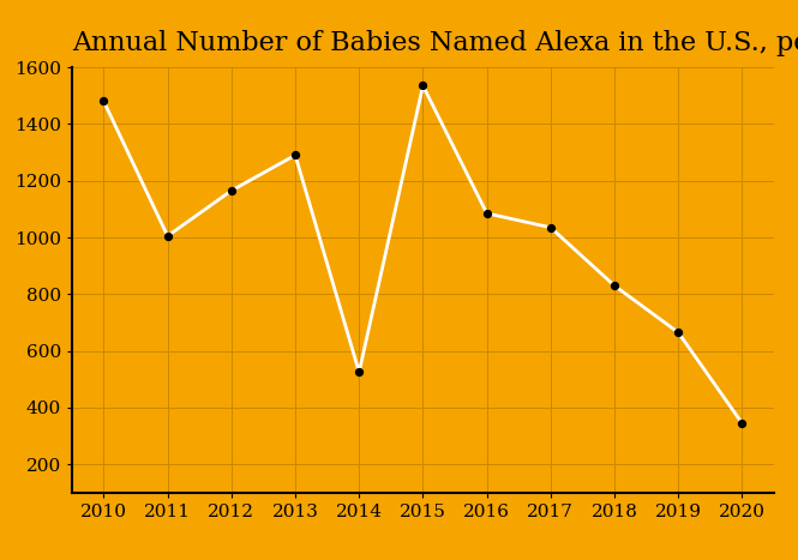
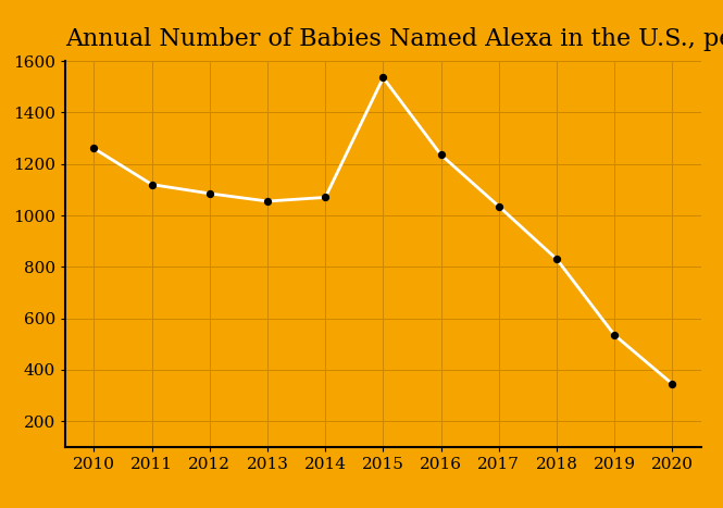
2010: 1480 -> 1260
2011: 1005 -> 1120
2012: 1165 -> 1085
2013: 1290 -> 1055
2014: 525 -> 1070
2016: 1085 -> 1235
2019: 665 -> 535
